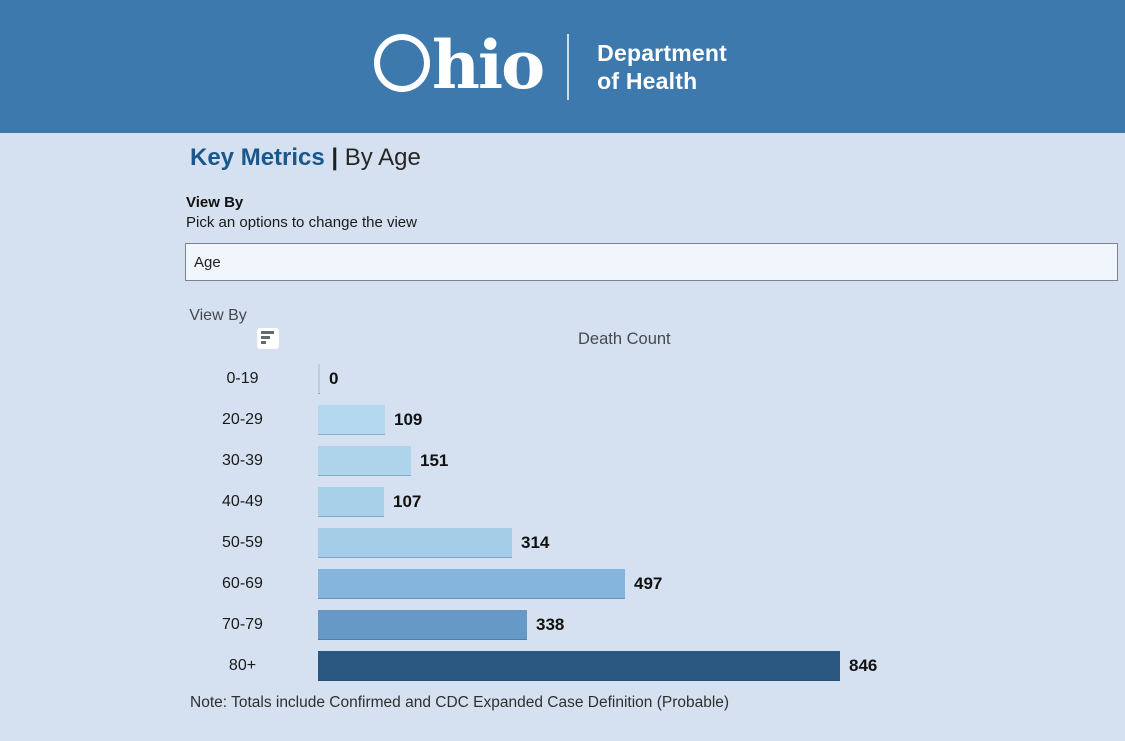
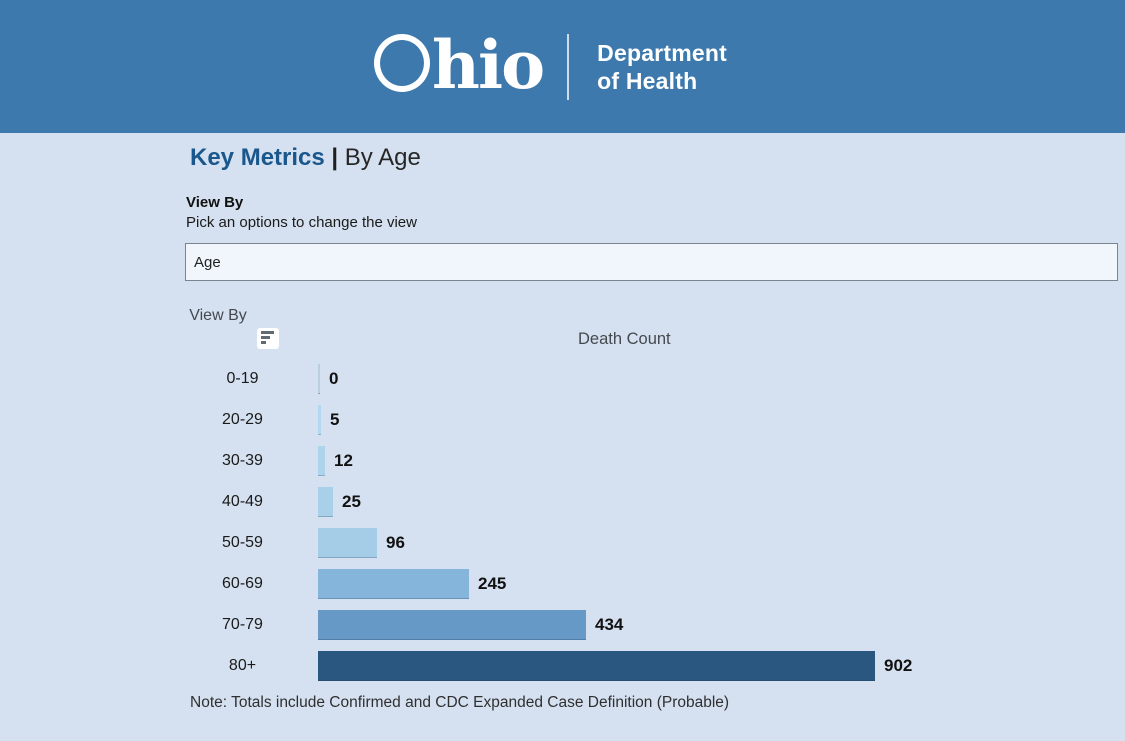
20-29: 109 -> 5
30-39: 151 -> 12
40-49: 107 -> 25
50-59: 314 -> 96
60-69: 497 -> 245
70-79: 338 -> 434
80+: 846 -> 902
